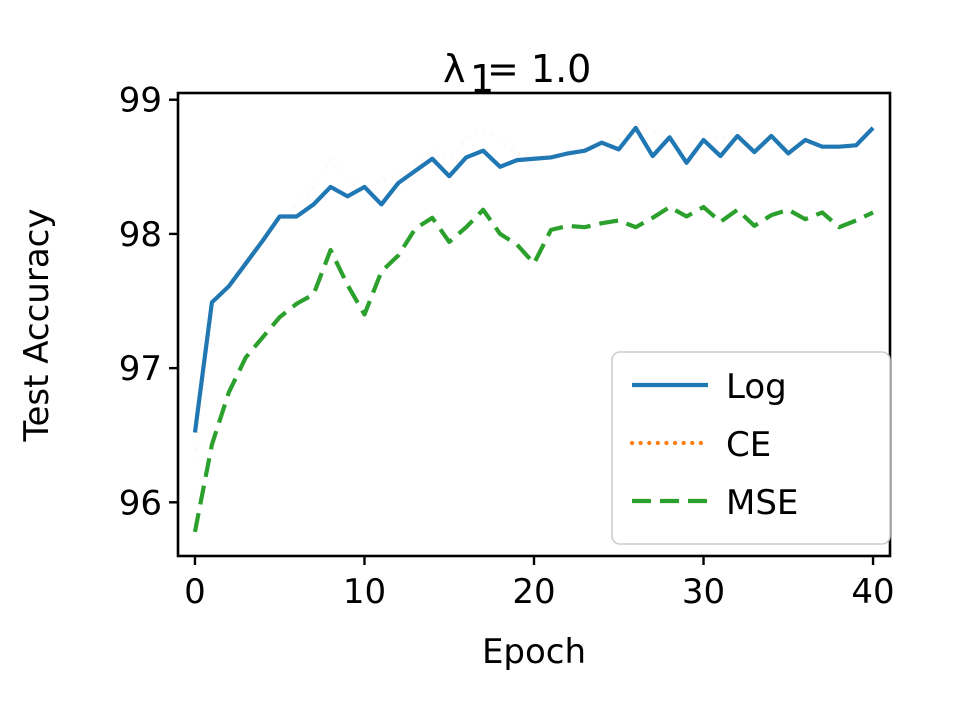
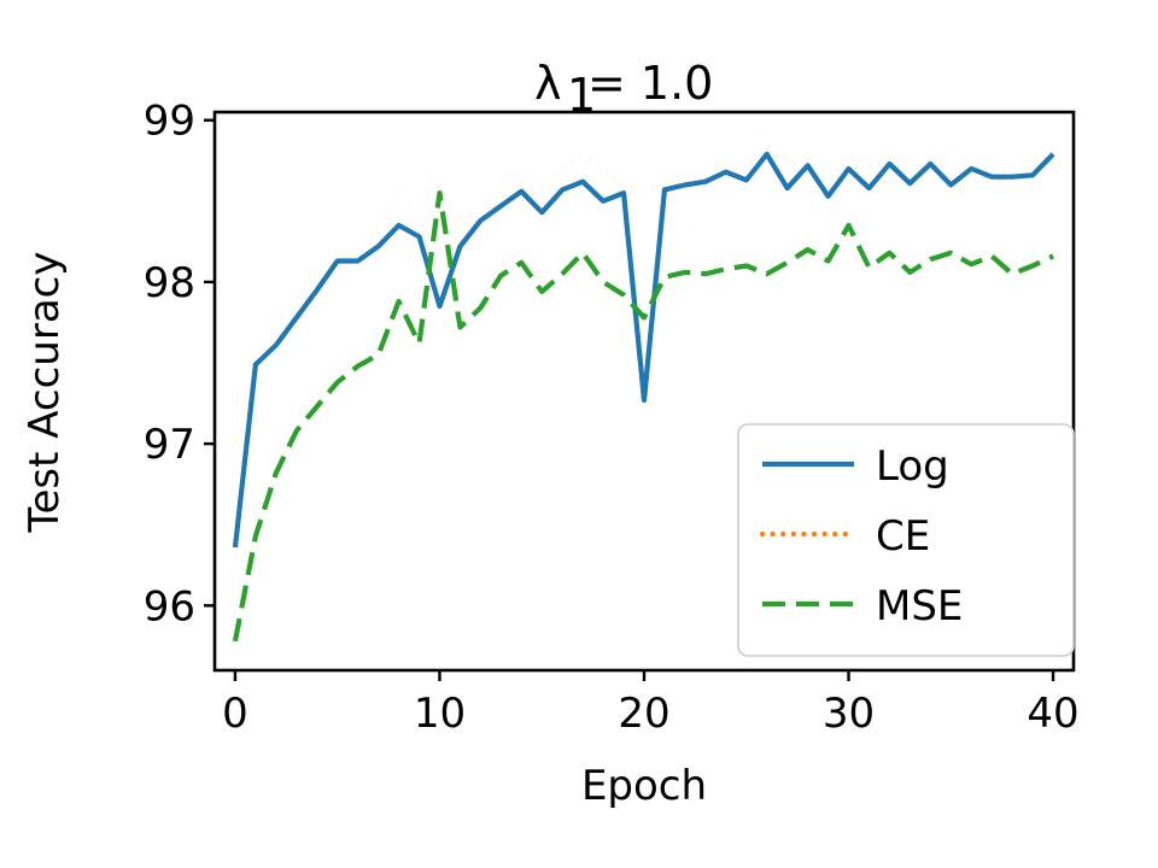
Log/0: 96.52 -> 96.36
Log/10: 98.35 -> 97.85
CE/10: 98.33 -> 97.94
MSE/10: 97.40 -> 98.55
Log/20: 98.56 -> 97.27
MSE/30: 98.20 -> 98.35
